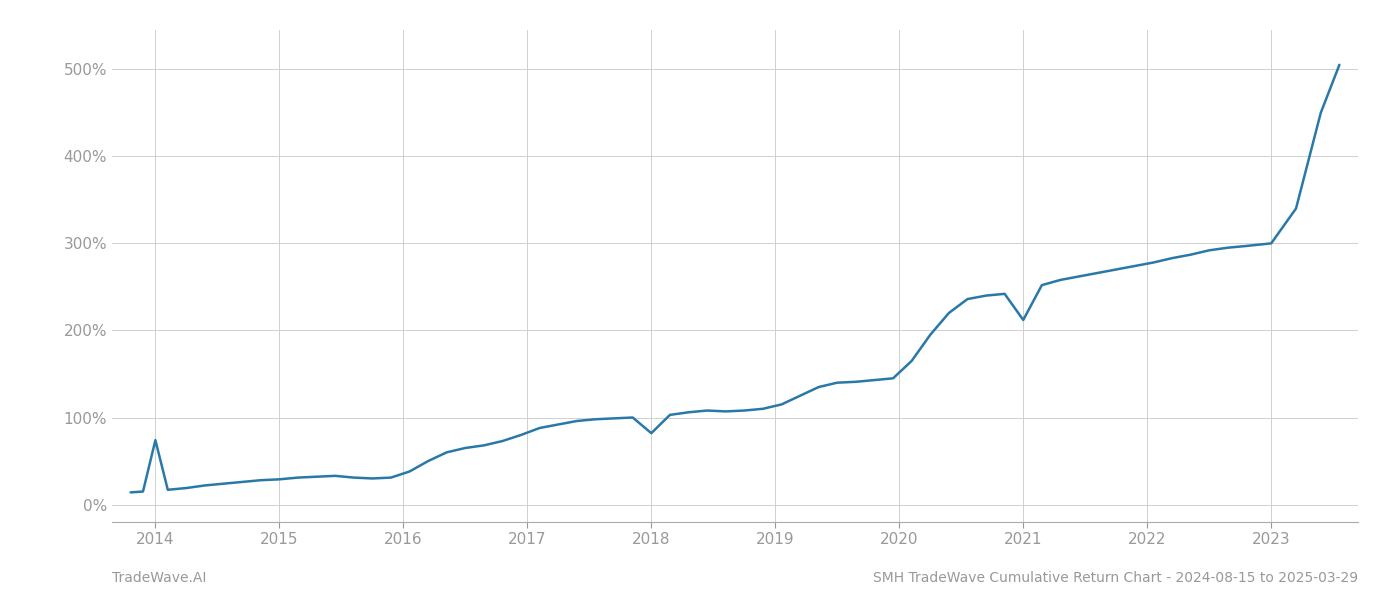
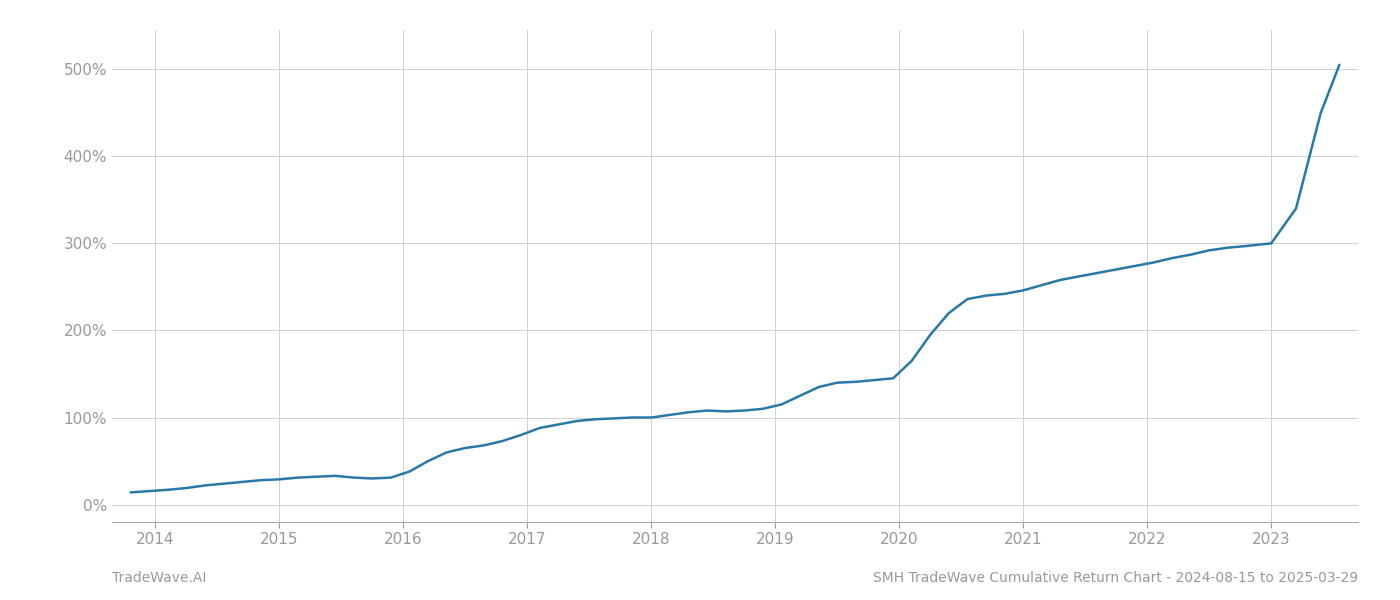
2014: 74% -> 16%
2018: 82% -> 100%
2021: 212% -> 246%
